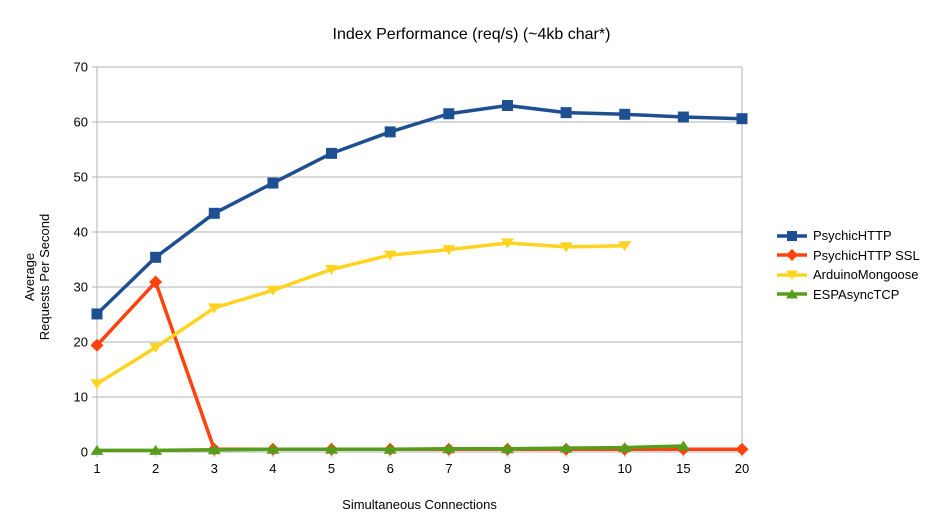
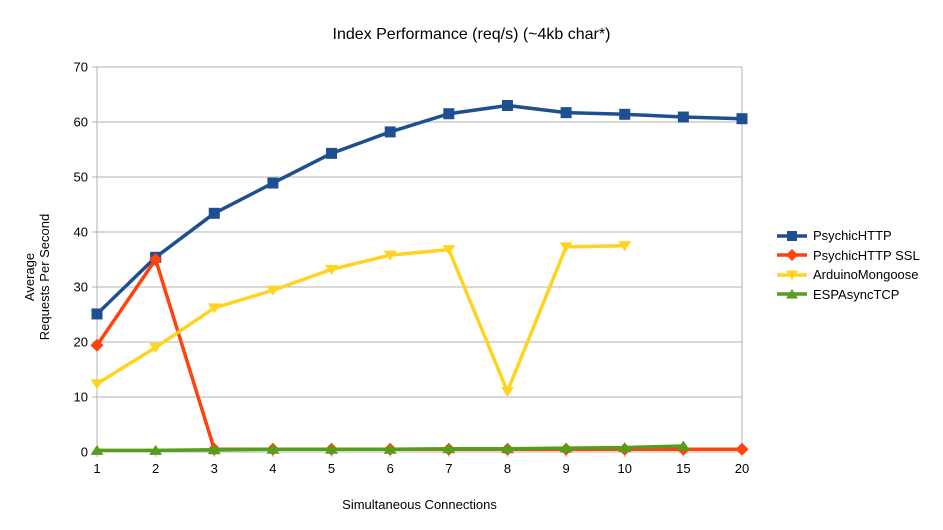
PsychicHTTP SSL/2: 31 -> 35
ArduinoMongoose/8: 38 -> 11
